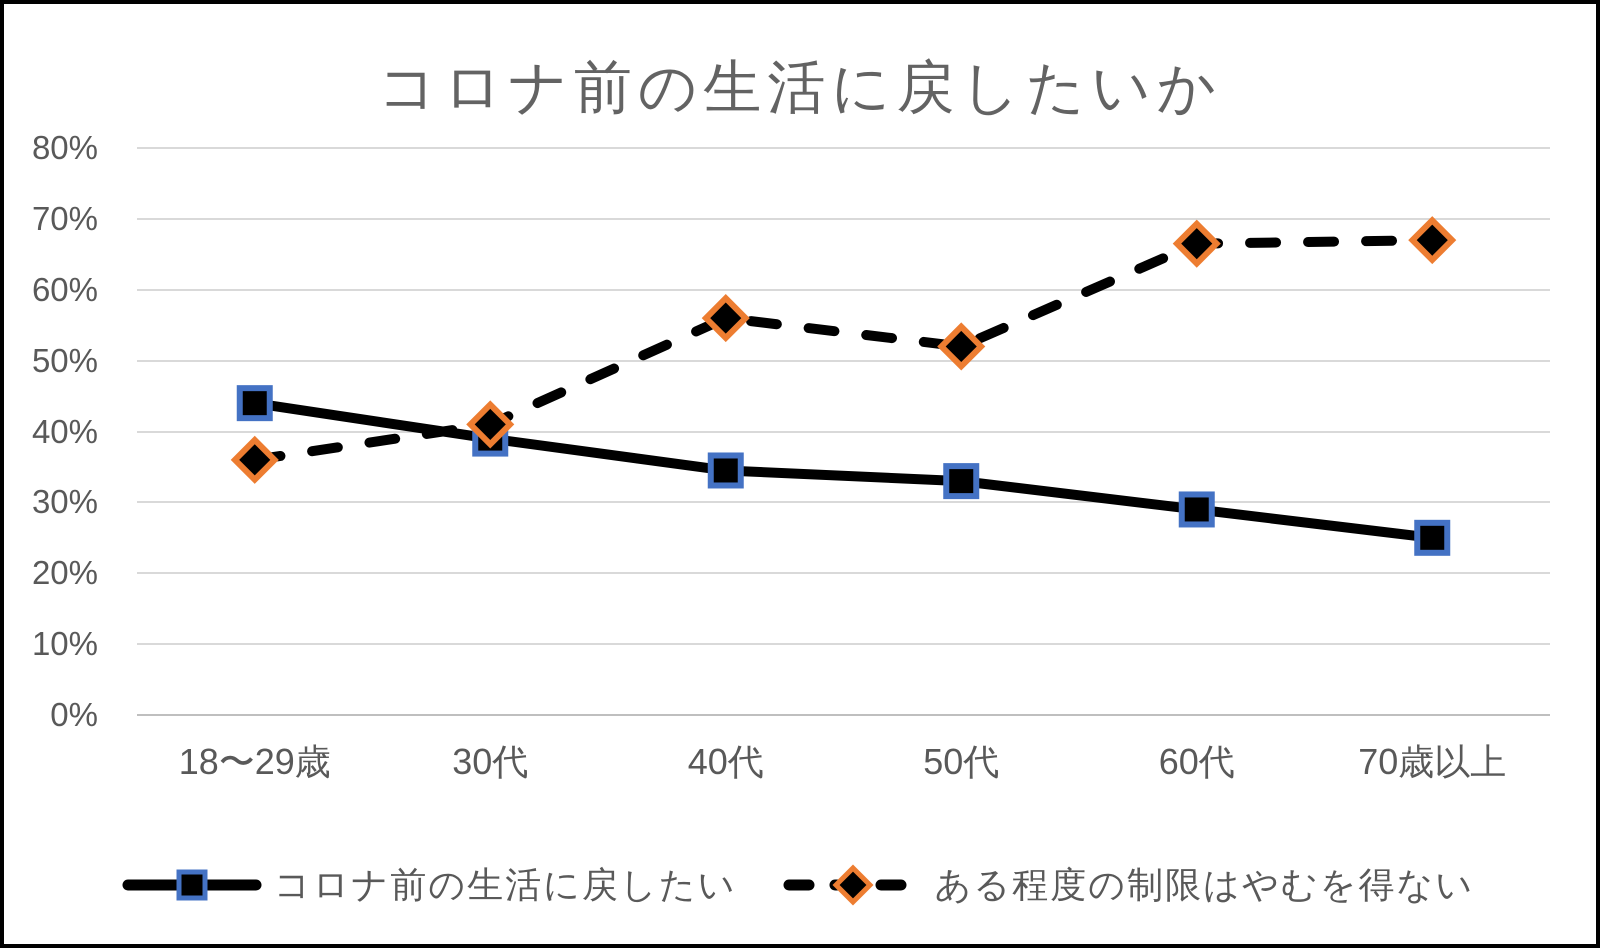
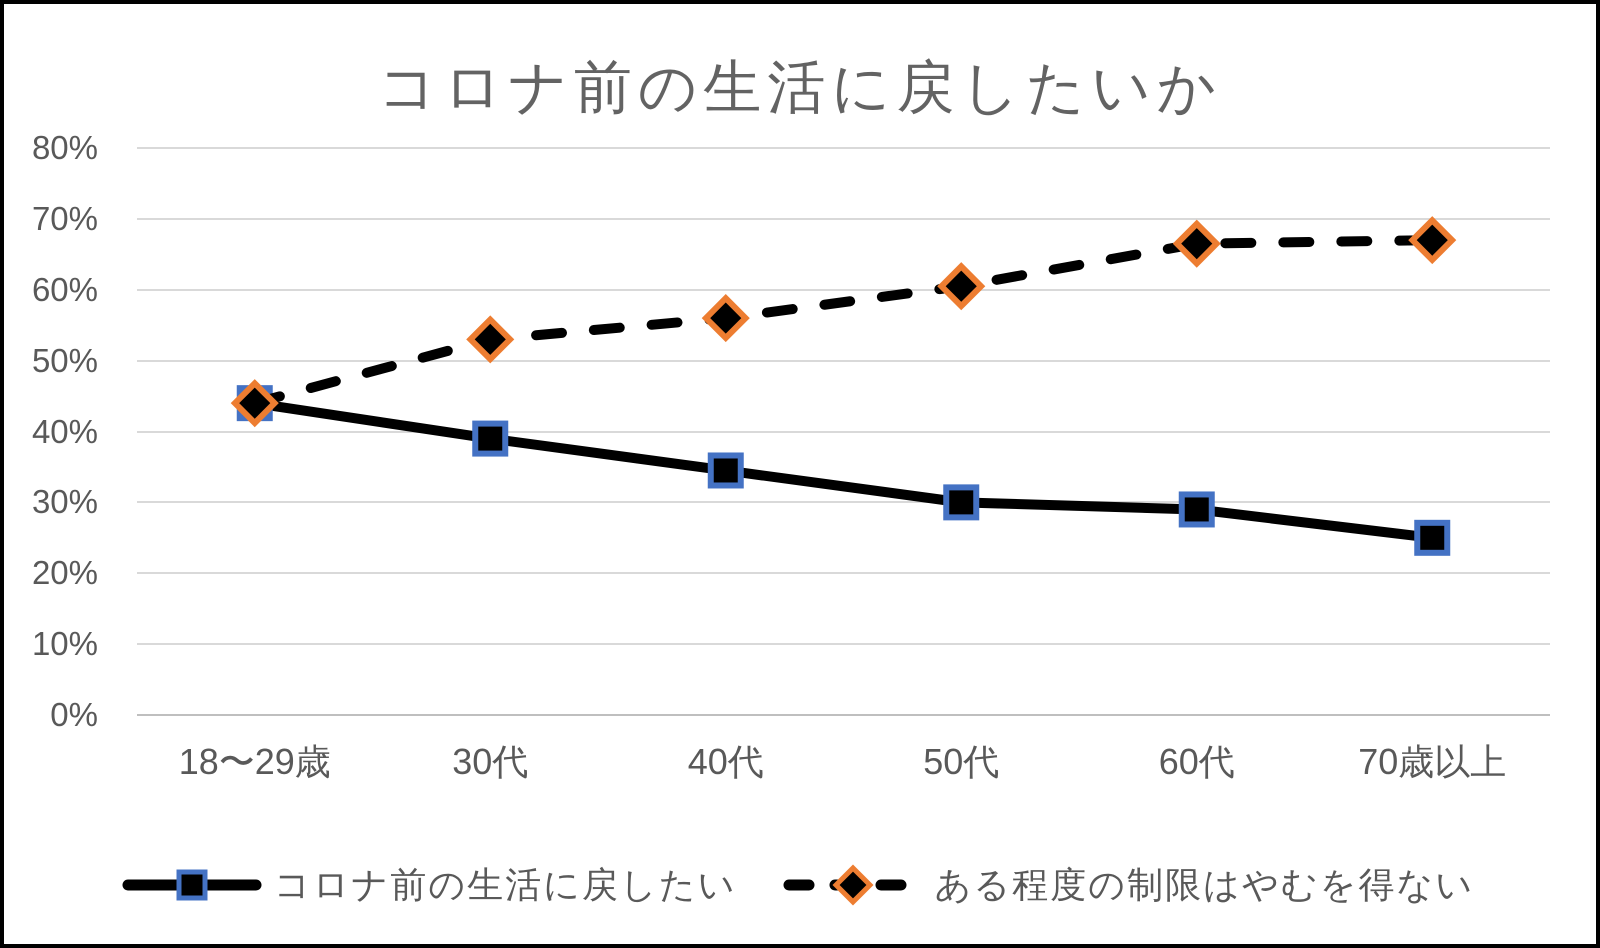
ある程度の制限はやむを得ない/18〜29歳: 36% -> 44%
ある程度の制限はやむを得ない/30代: 41% -> 53%
コロナ前の生活に戻したい/50代: 33% -> 30%
ある程度の制限はやむを得ない/50代: 52% -> 60%
